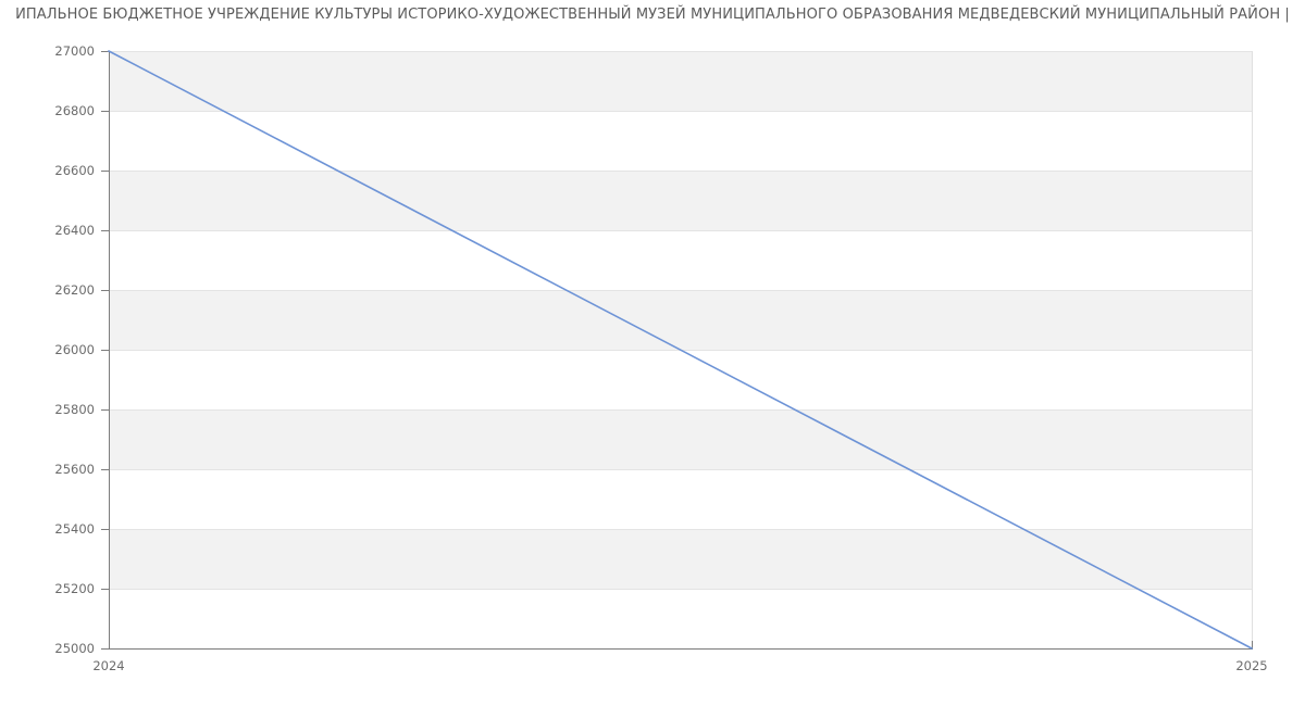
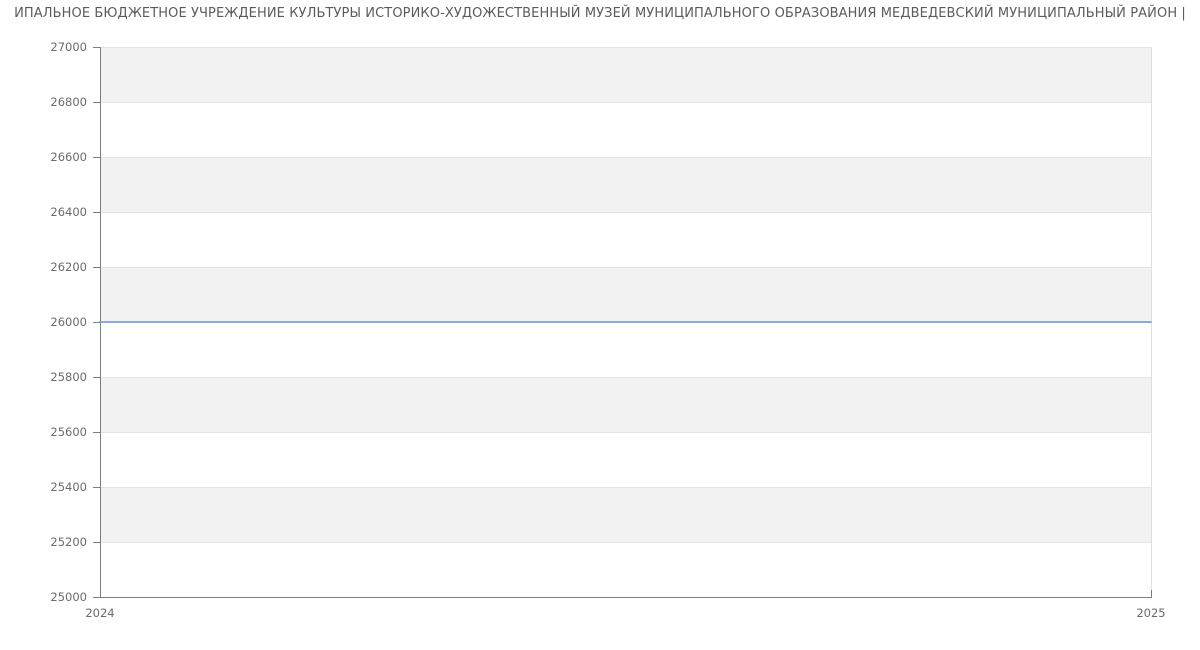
2024: 27000 -> 26000
2025: 25000 -> 26000
